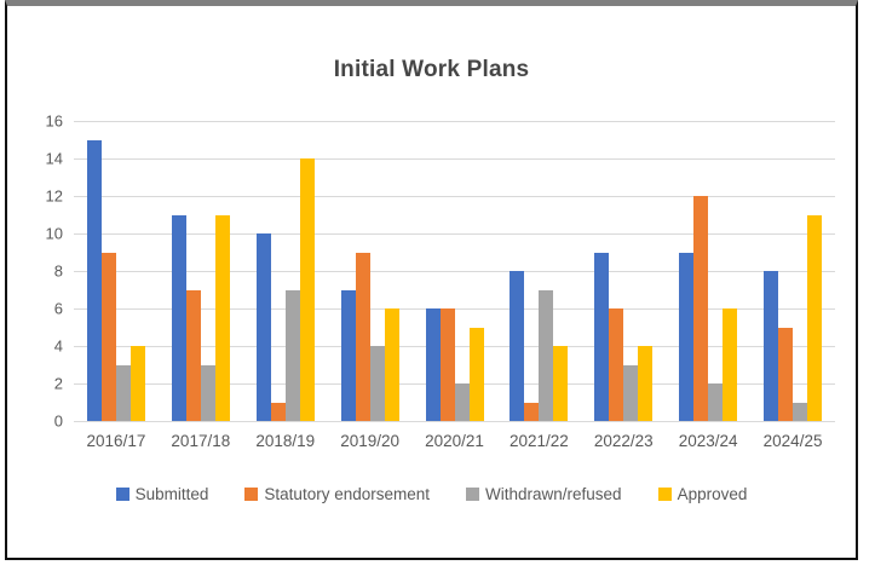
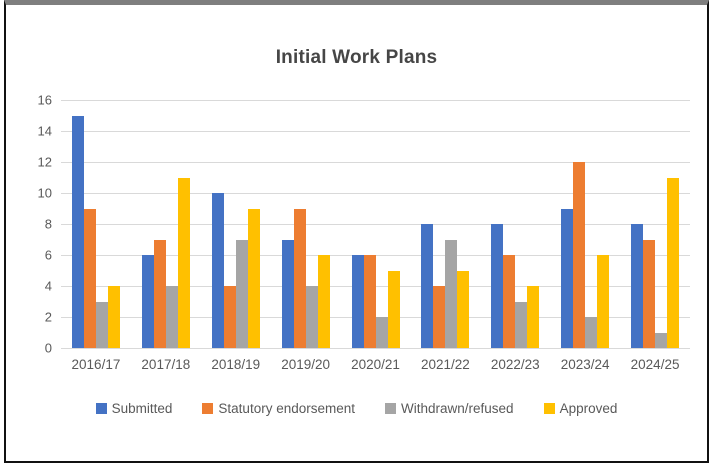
Submitted/2017/18: 11 -> 6
Withdrawn/refused/2017/18: 3 -> 4
Statutory endorsement/2018/19: 1 -> 4
Approved/2018/19: 14 -> 9
Statutory endorsement/2021/22: 1 -> 4
Approved/2021/22: 4 -> 5
Submitted/2022/23: 9 -> 8
Statutory endorsement/2024/25: 5 -> 7
